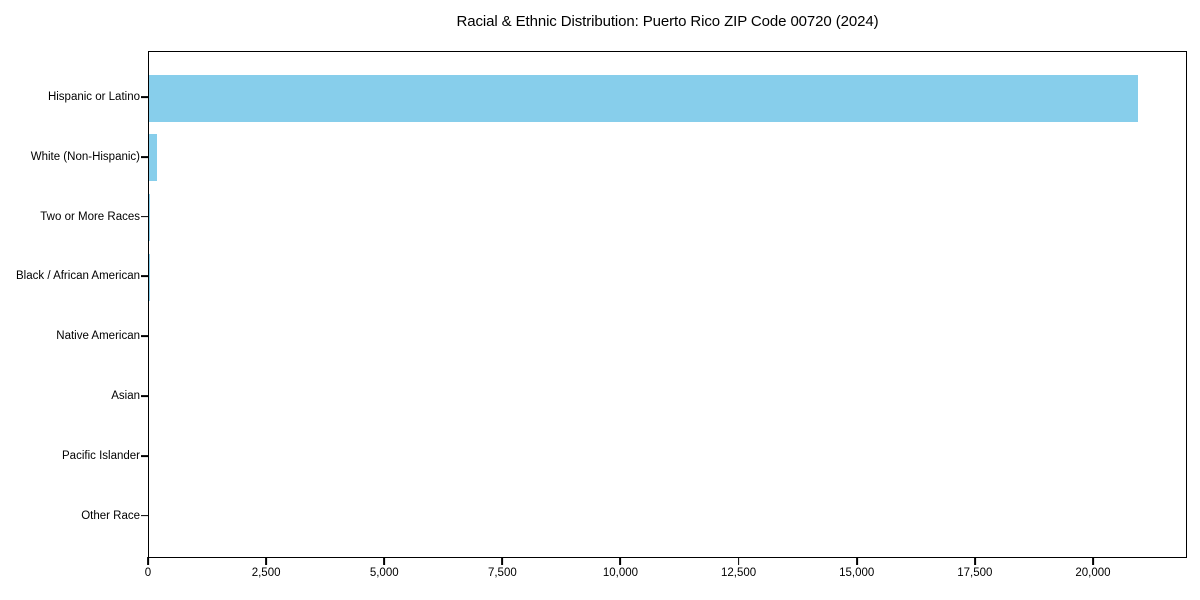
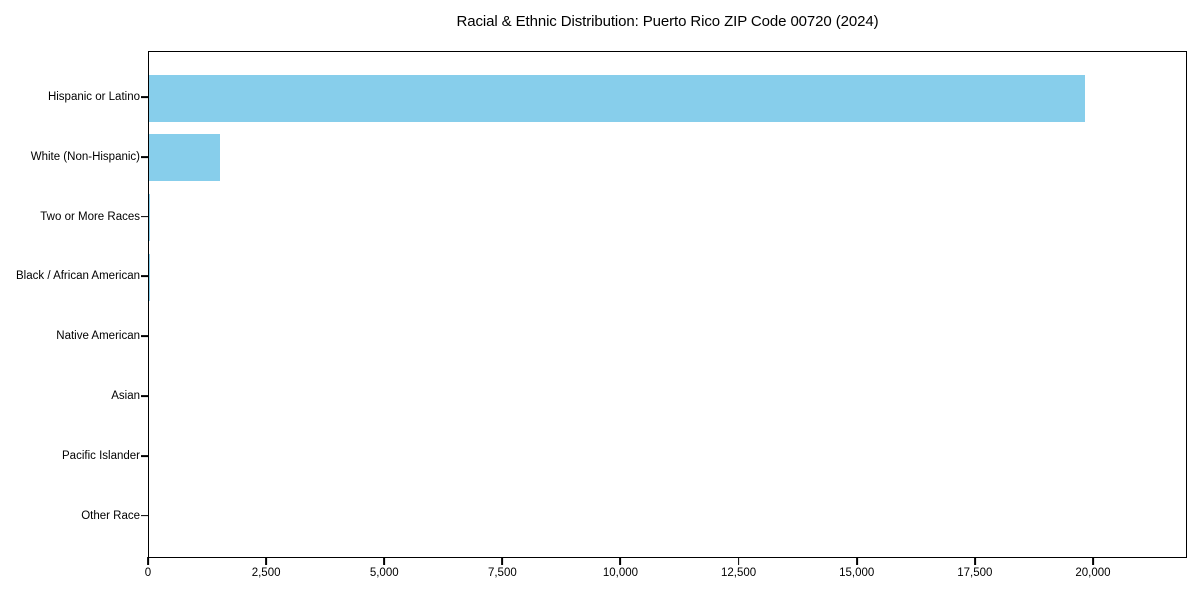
Hispanic or Latino: 20900 -> 19800
White (Non-Hispanic): 200 -> 1500
